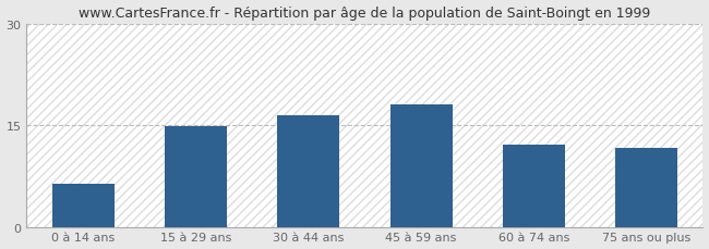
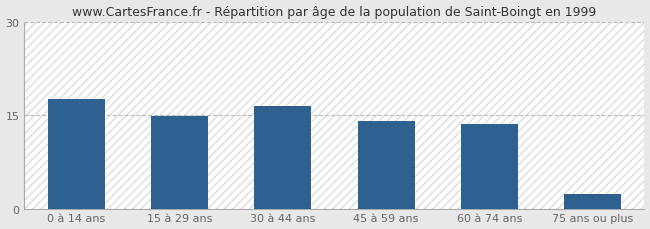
0 à 14 ans: 6.4 -> 17.5
45 à 59 ans: 18.0 -> 14.0
60 à 74 ans: 12.2 -> 13.5
75 ans ou plus: 11.6 -> 2.3
